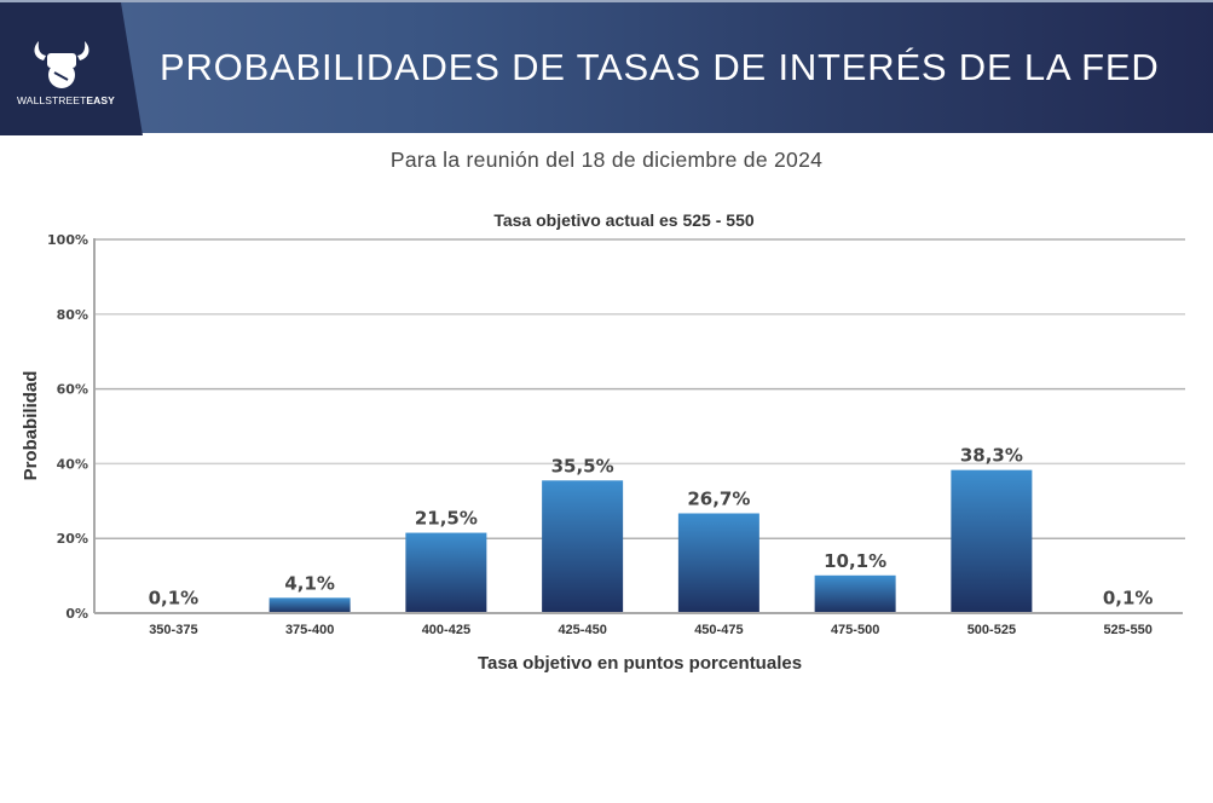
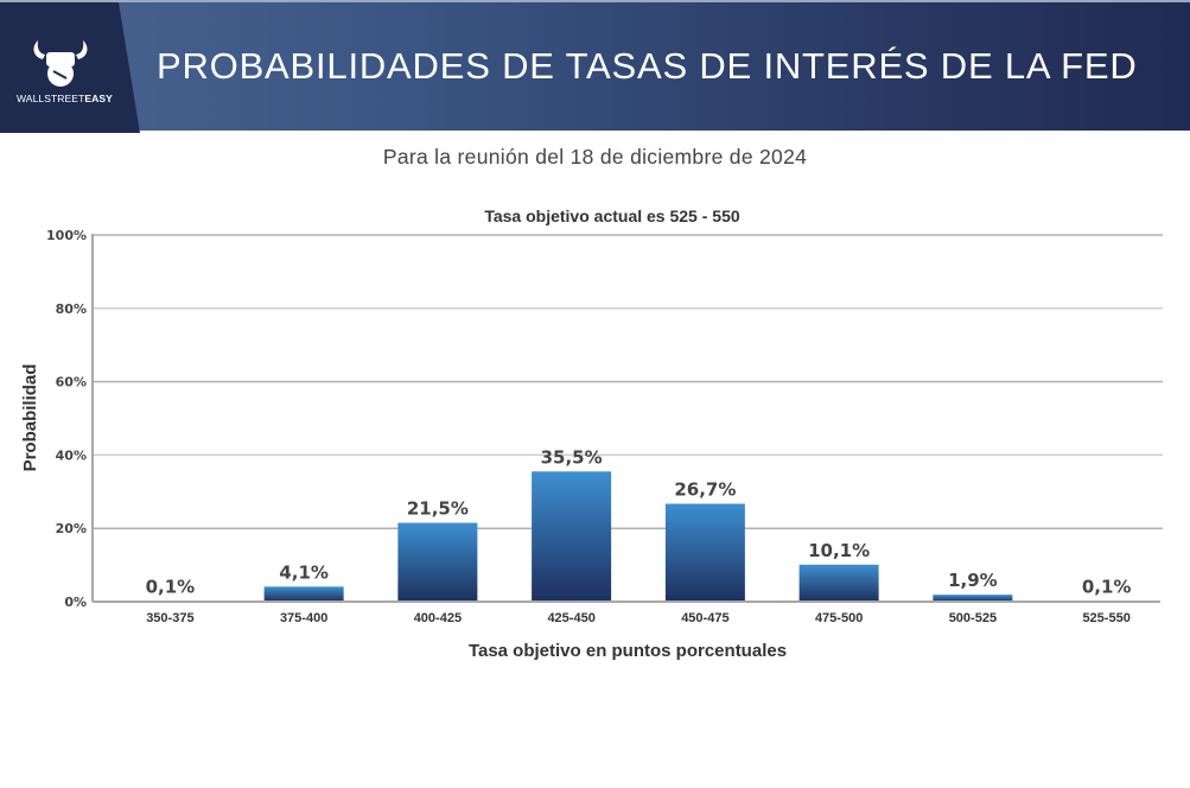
500-525: 38,3% -> 1,9%
